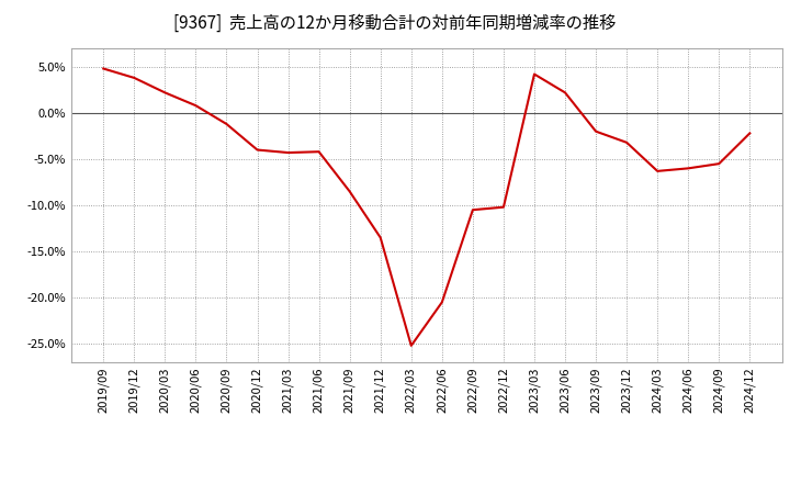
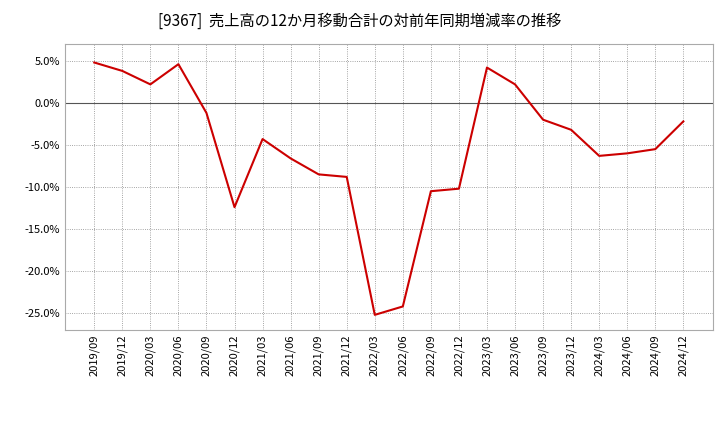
2020/06: 0.8% -> 4.6%
2020/12: -4.0% -> -12.4%
2021/06: -4.2% -> -6.6%
2021/12: -13.5% -> -8.8%
2022/06: -20.5% -> -24.2%
